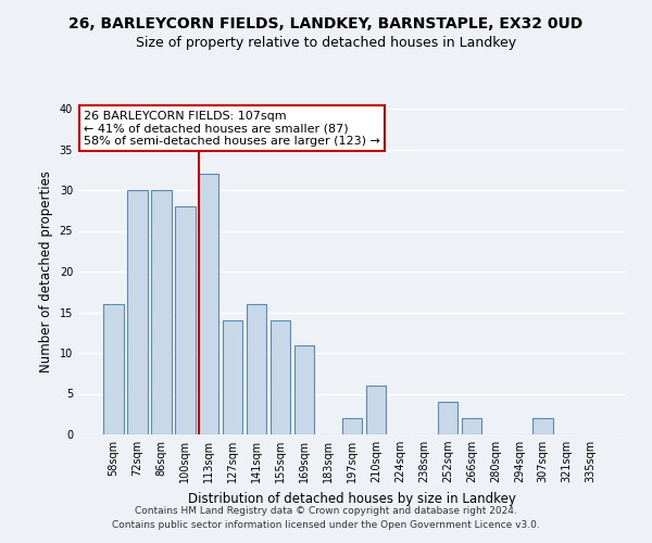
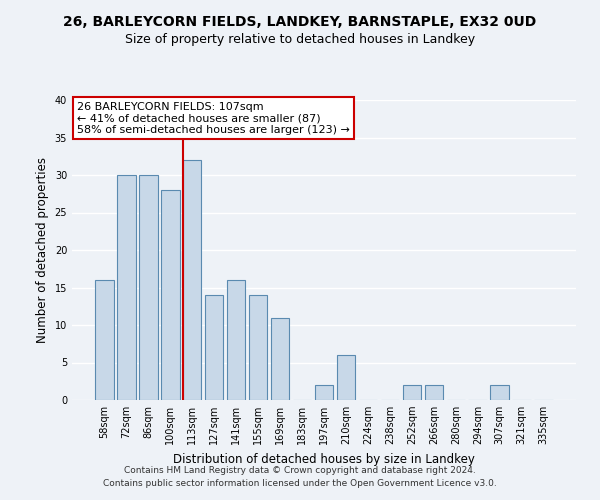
252sqm: 4 -> 2
